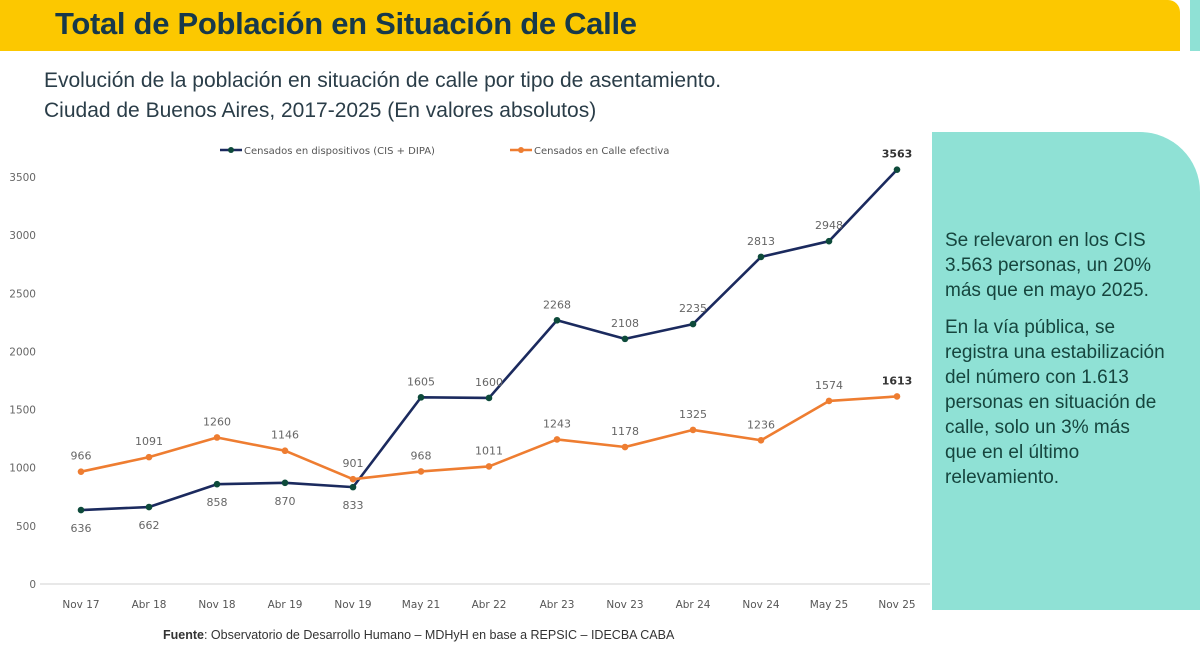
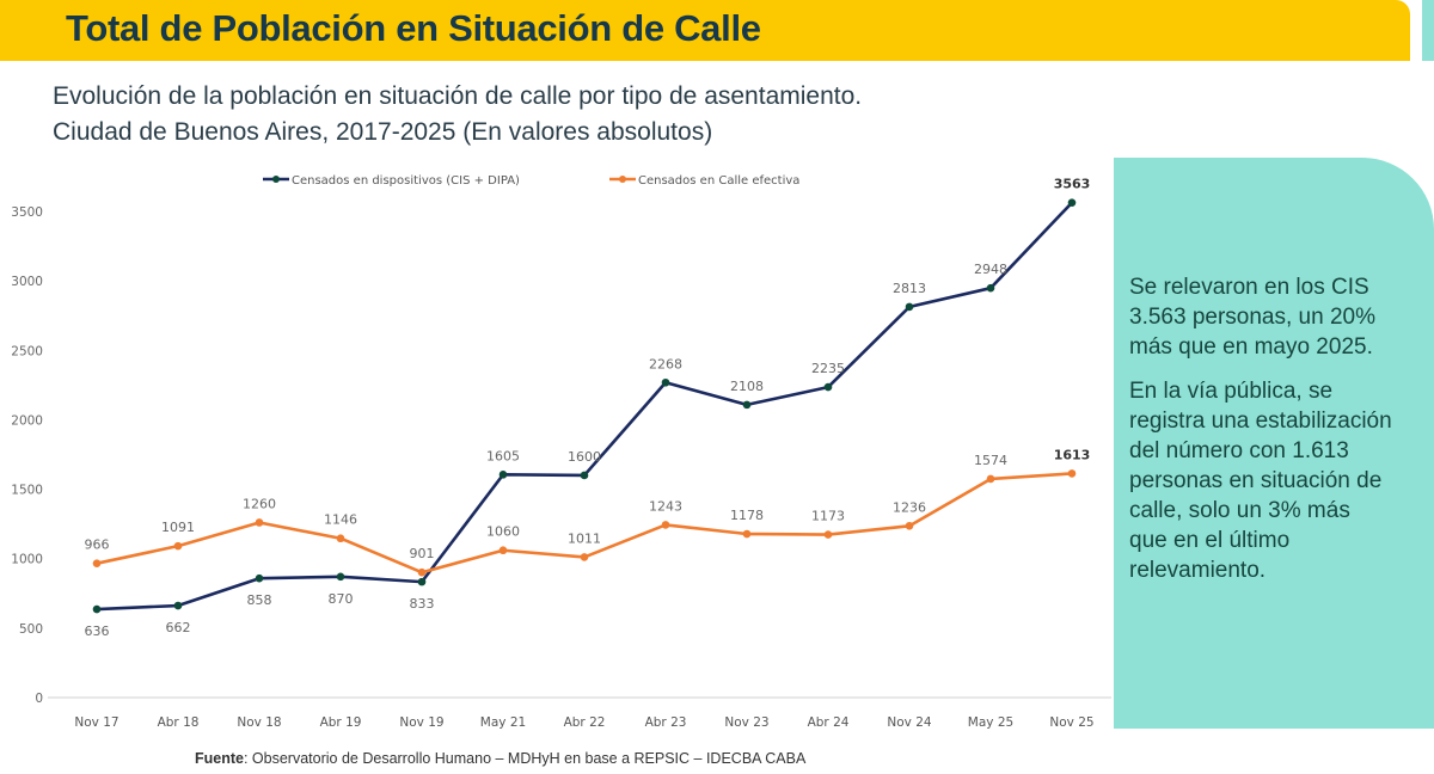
Censados en Calle efectiva/May 21: 968 -> 1060
Censados en Calle efectiva/Abr 24: 1325 -> 1173
